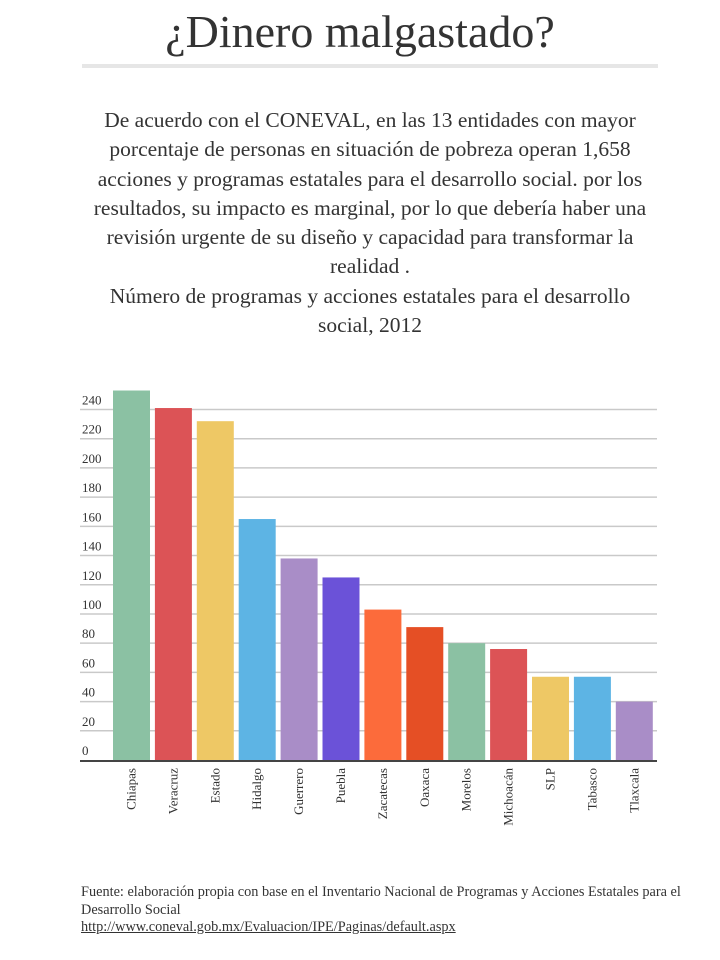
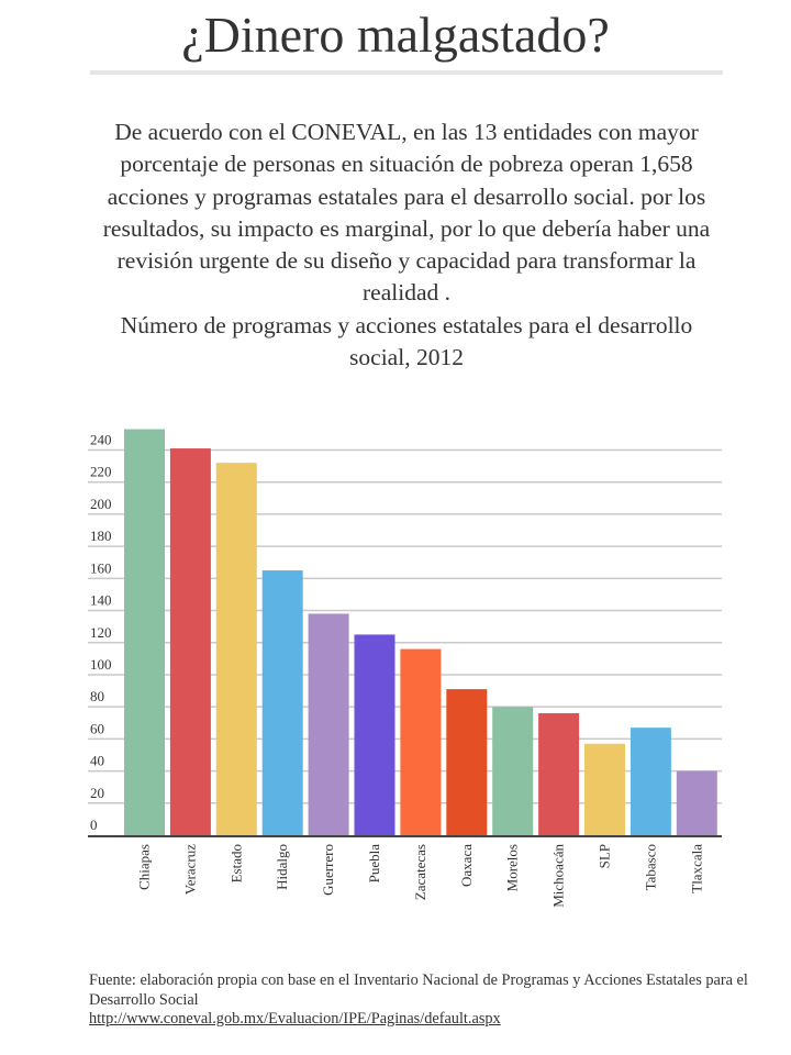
Zacatecas: 103 -> 116
Tabasco: 57 -> 67
